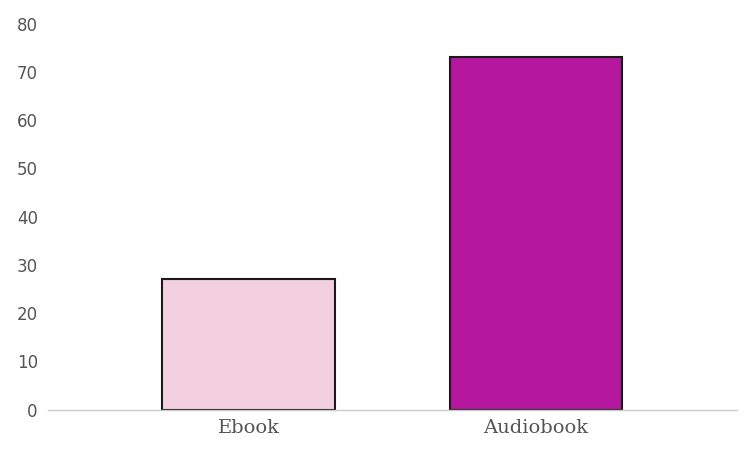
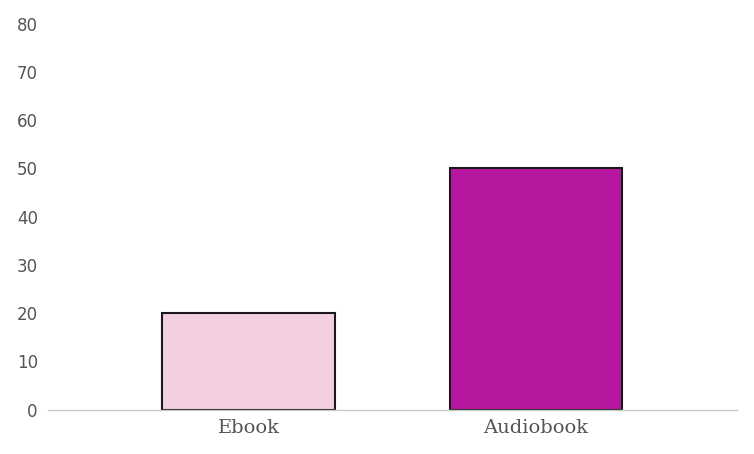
Ebook: 27 -> 20
Audiobook: 73 -> 50
